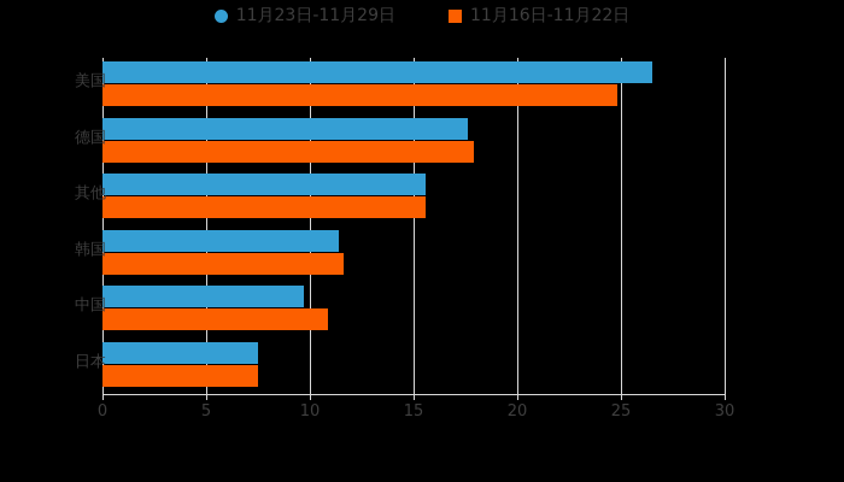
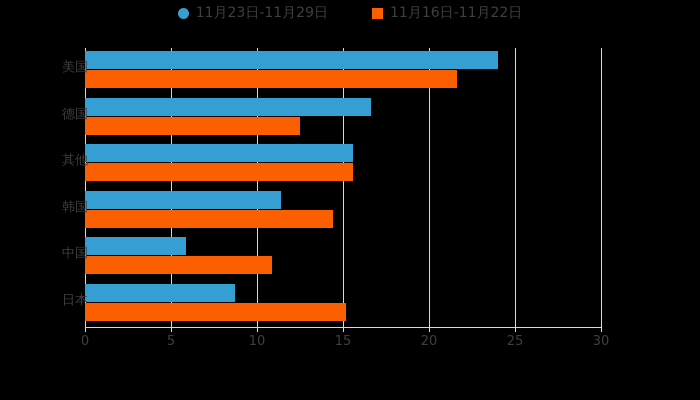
11月23日-11月29日/美国: 26.5 -> 24.0
11月16日-11月22日/美国: 24.8 -> 21.6
11月23日-11月29日/德国: 17.6 -> 16.6
11月16日-11月22日/德国: 17.9 -> 12.5
11月16日-11月22日/韩国: 11.6 -> 14.4
11月23日-11月29日/中国: 9.7 -> 5.9
11月23日-11月29日/日本: 7.5 -> 8.7
11月16日-11月22日/日本: 7.5 -> 15.2
